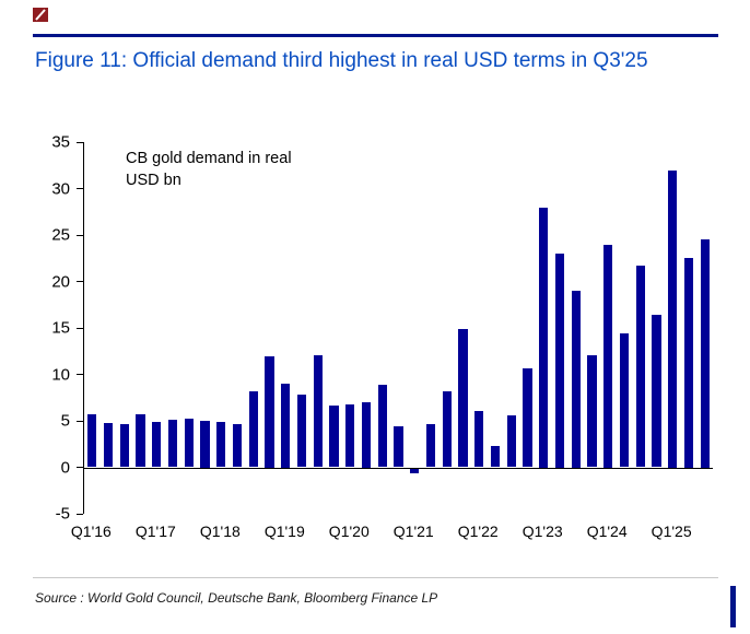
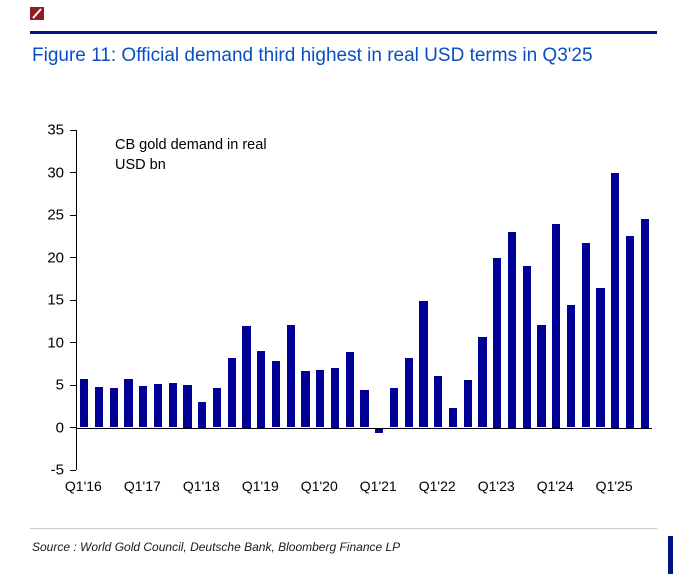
Q1'18: 5 -> 3
Q1'23: 28 -> 20
Q1'25: 32 -> 30
